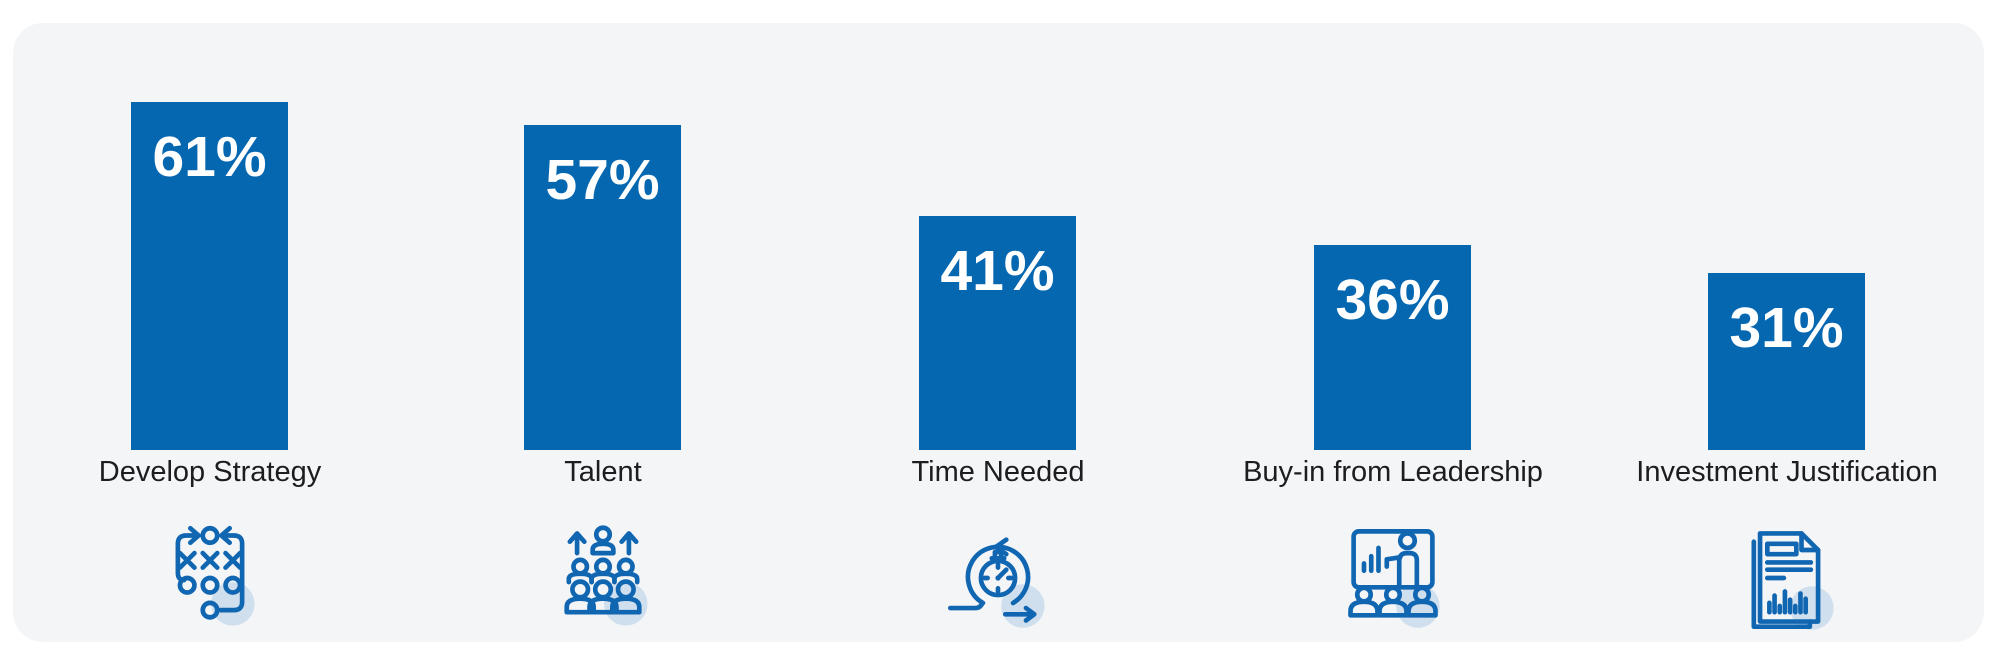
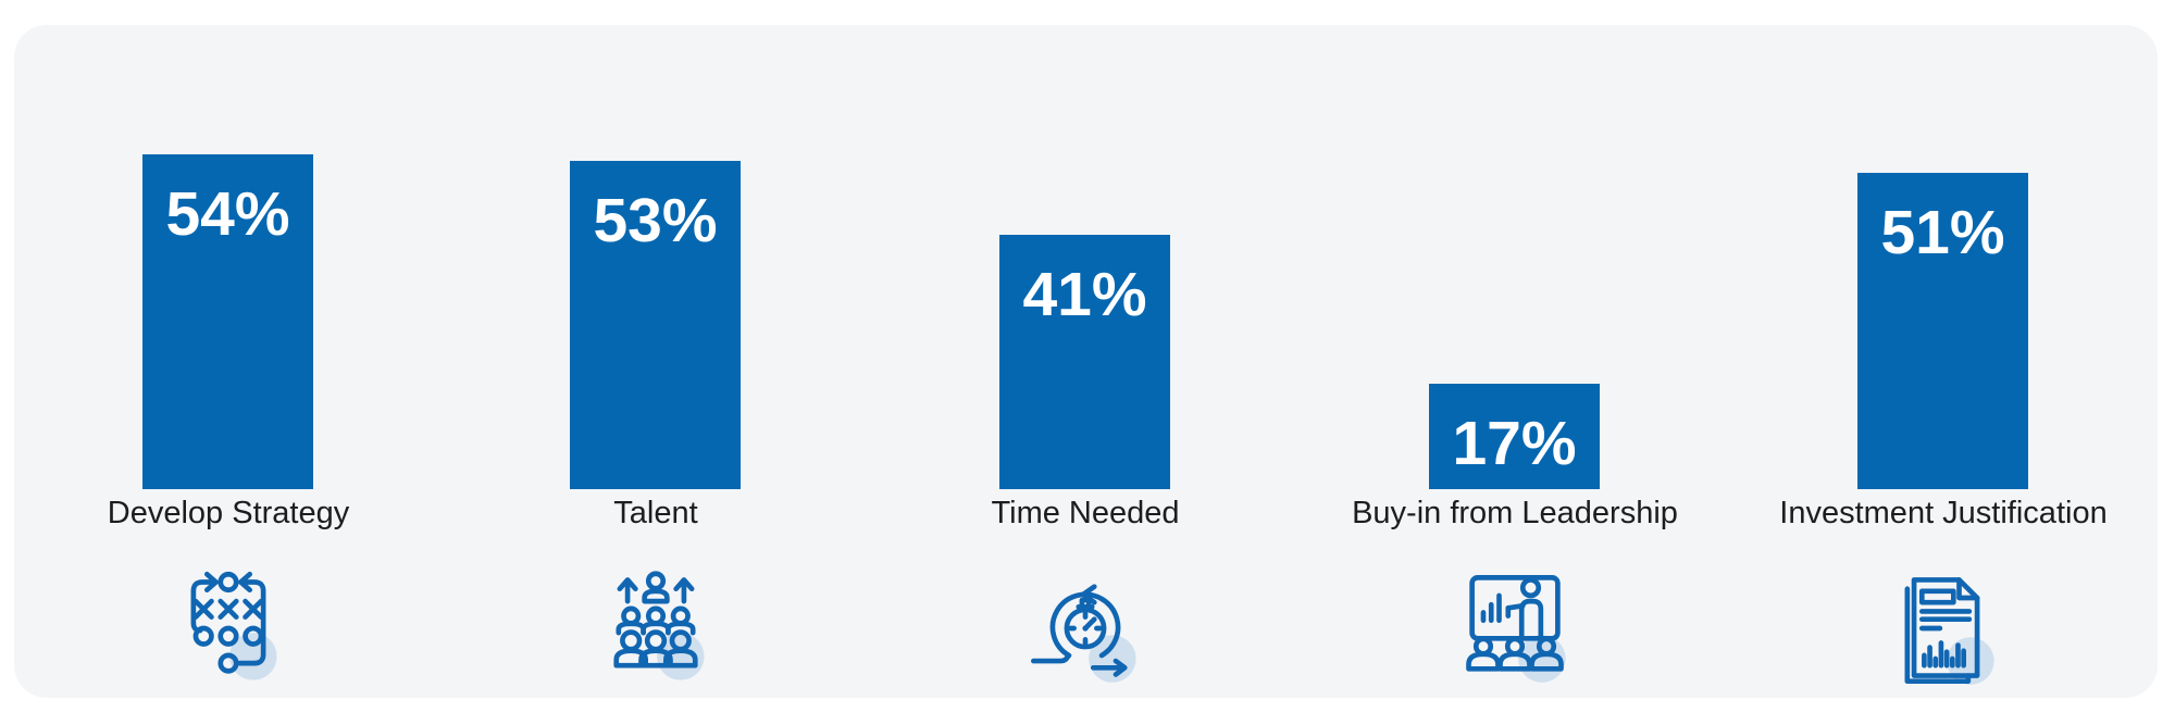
Develop Strategy: 61% -> 54%
Talent: 57% -> 53%
Buy-in from Leadership: 36% -> 17%
Investment Justification: 31% -> 51%
